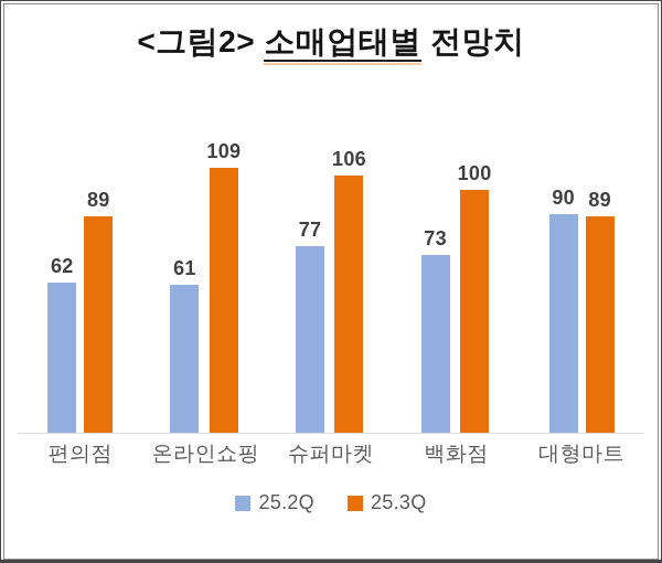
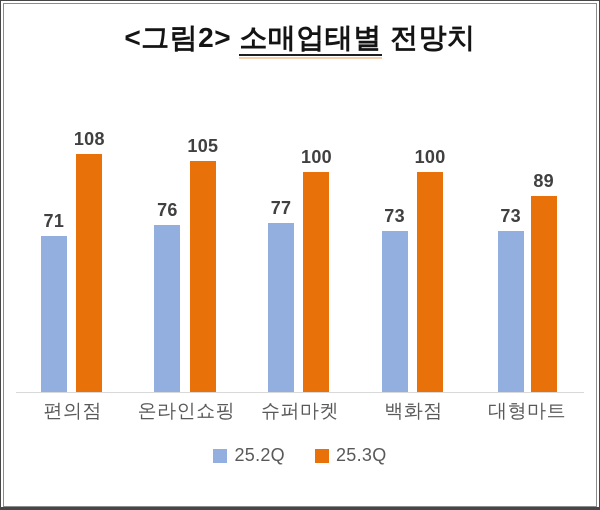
25.2Q/편의점: 62 -> 71
25.3Q/편의점: 89 -> 108
25.2Q/온라인쇼핑: 61 -> 76
25.3Q/온라인쇼핑: 109 -> 105
25.3Q/슈퍼마켓: 106 -> 100
25.2Q/대형마트: 90 -> 73
